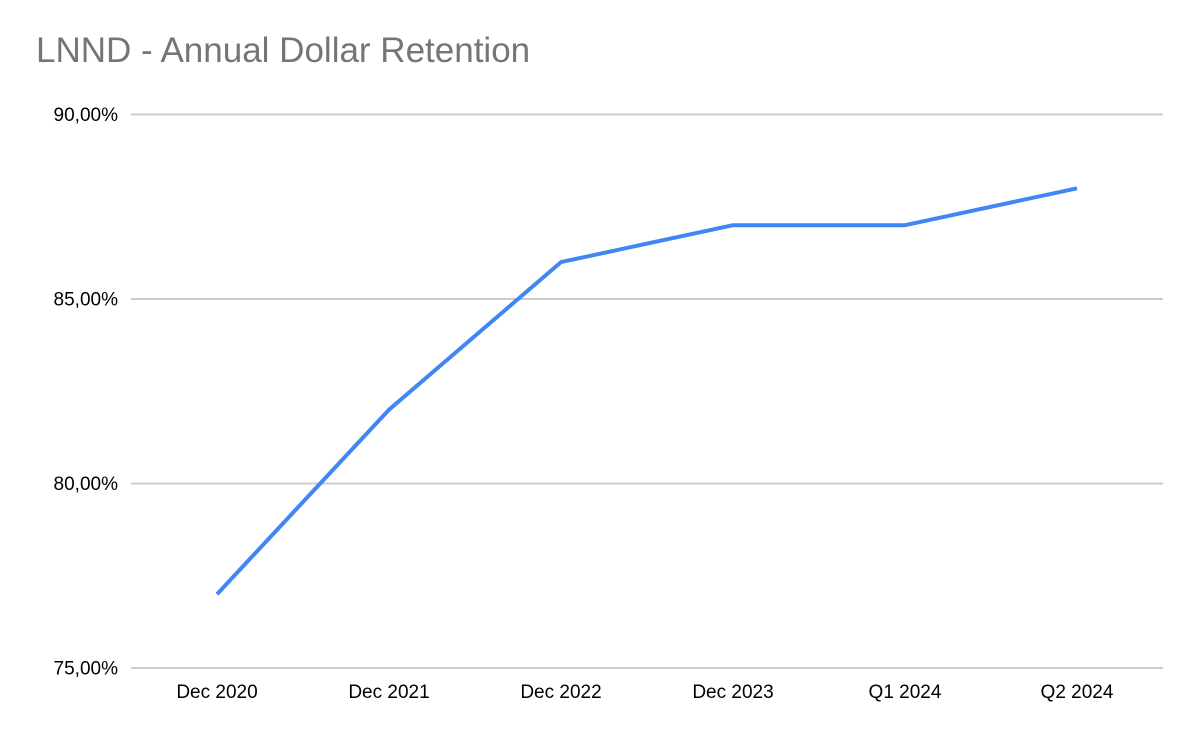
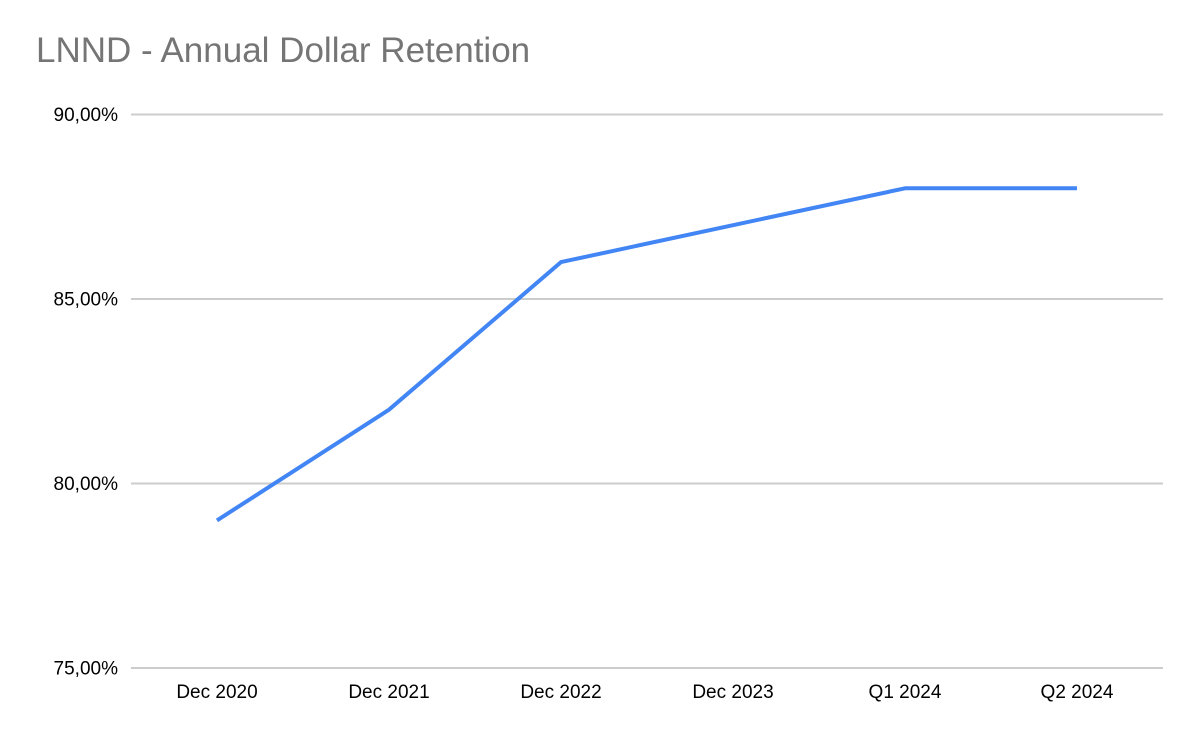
Dec 2020: 77% -> 79%
Q1 2024: 87% -> 88%
